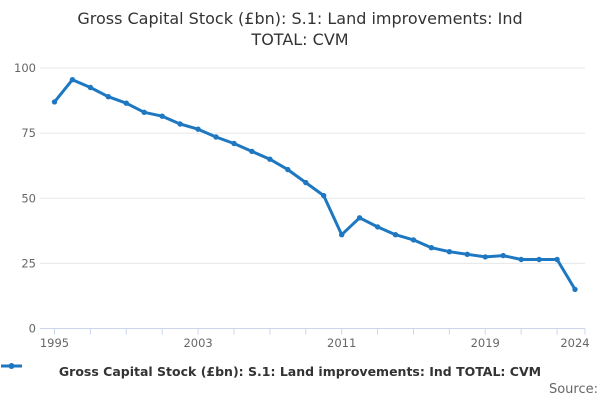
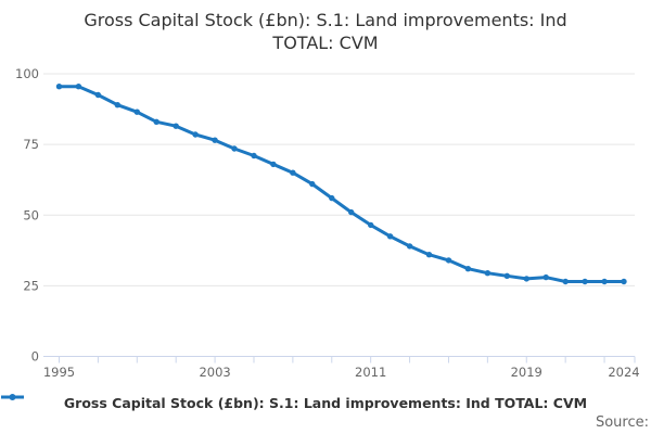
1995: 87 -> 96
2011: 36 -> 46
2024: 15 -> 26
